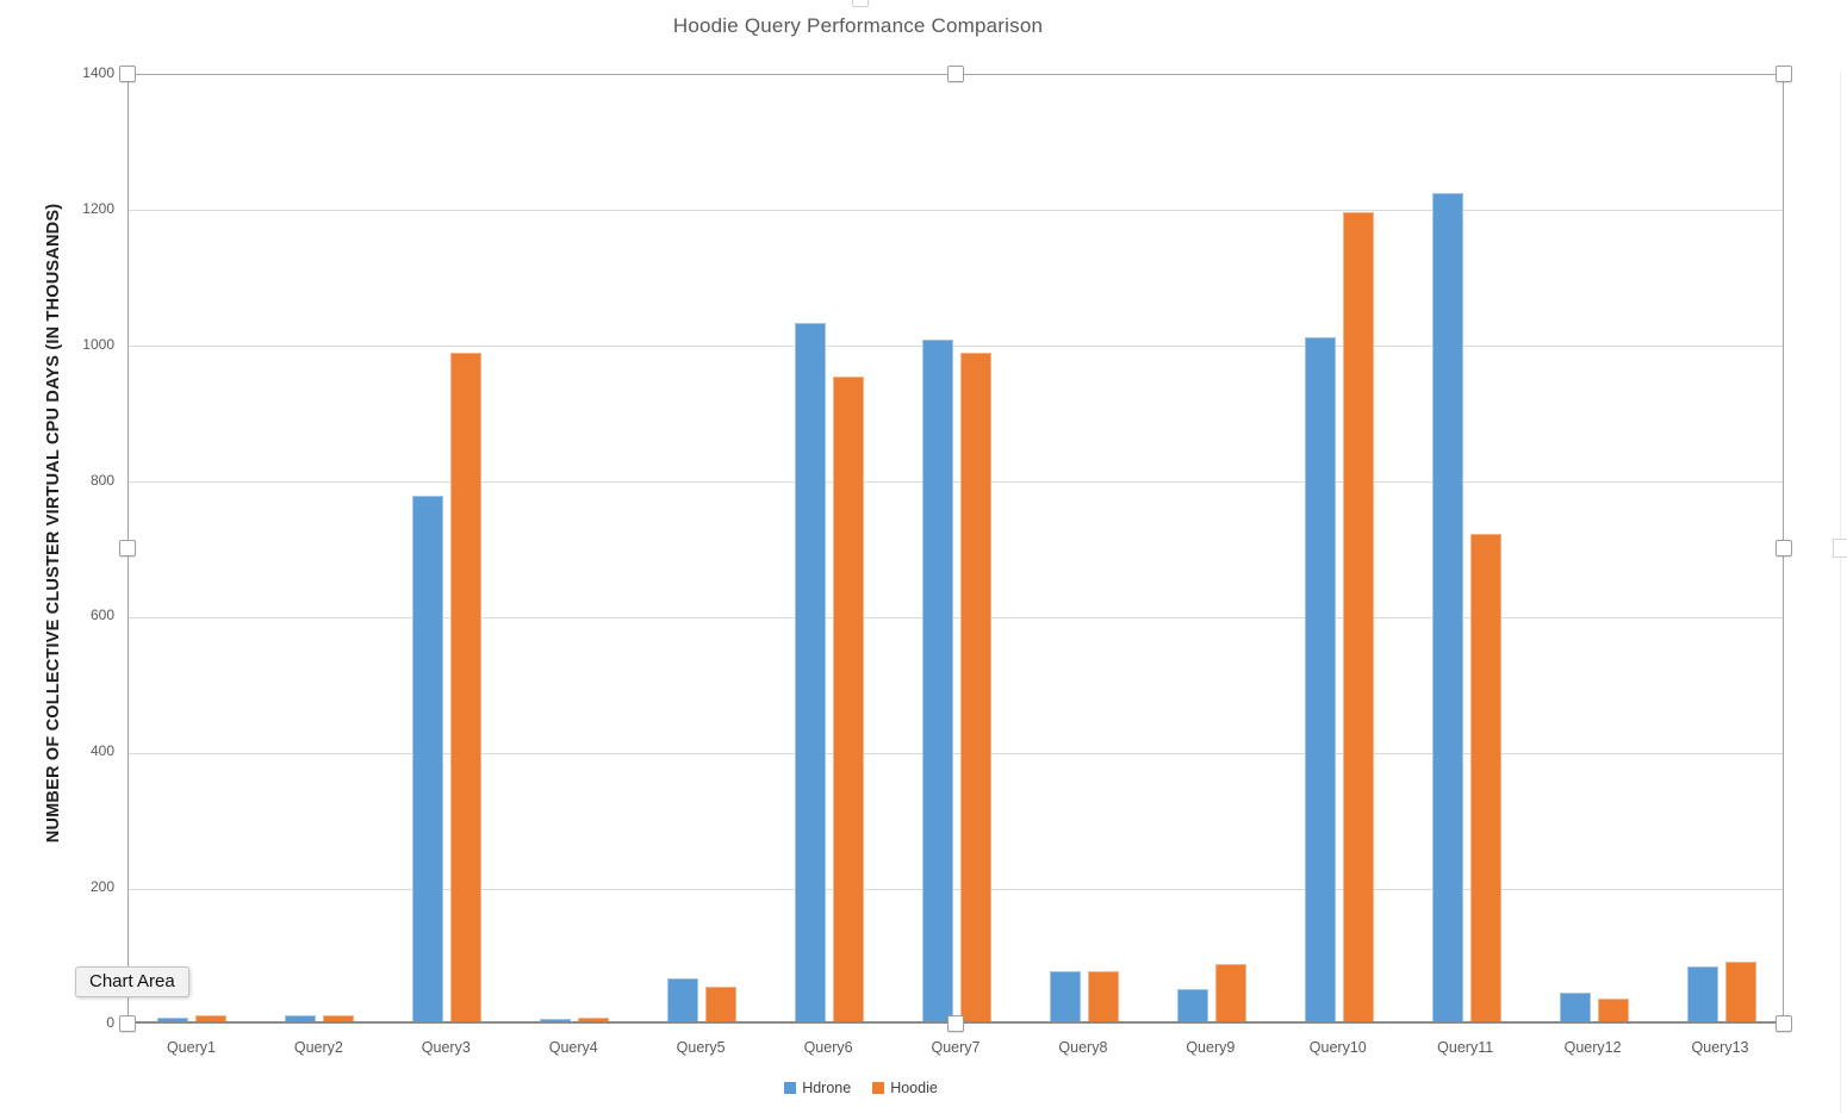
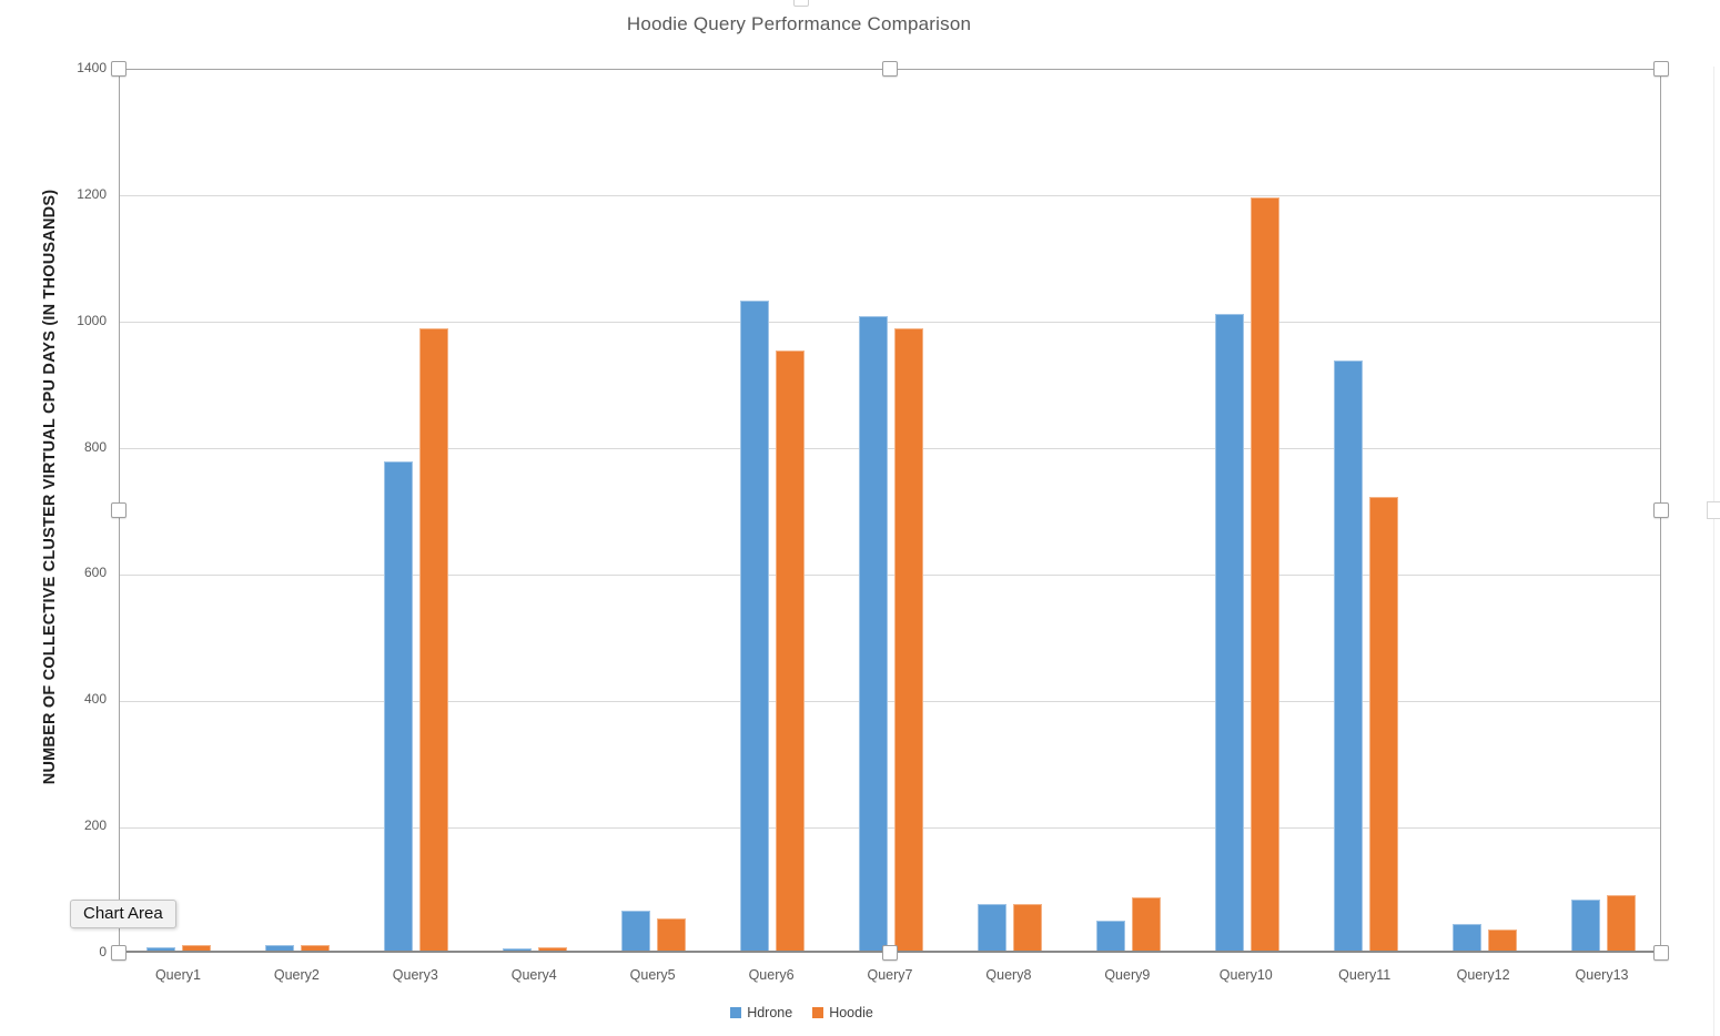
Hdrone/Query11: 1220 -> 940
